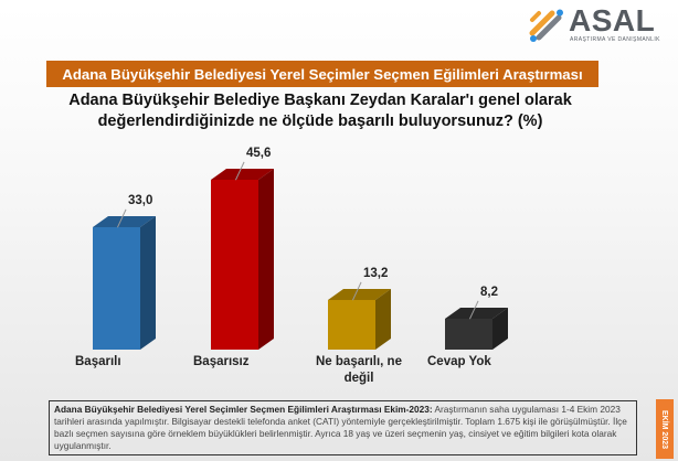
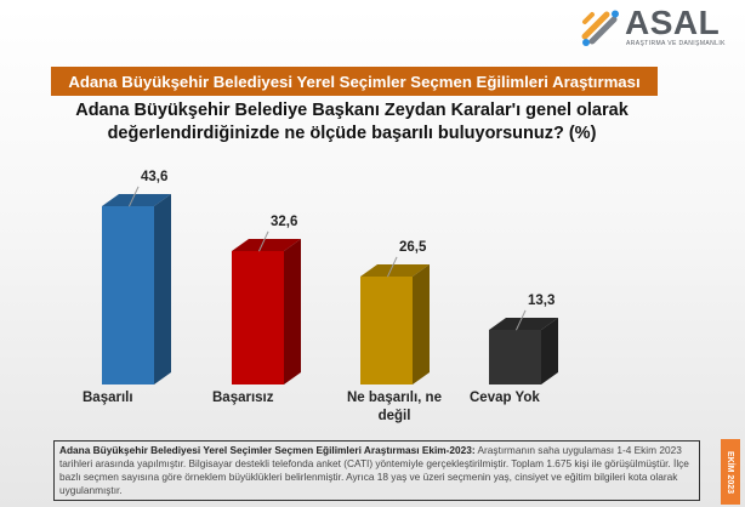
Başarılı: 33,0 -> 43,6
Başarısız: 45,6 -> 32,6
Ne başarılı, ne değil: 13,2 -> 26,5
Cevap Yok: 8,2 -> 13,3
